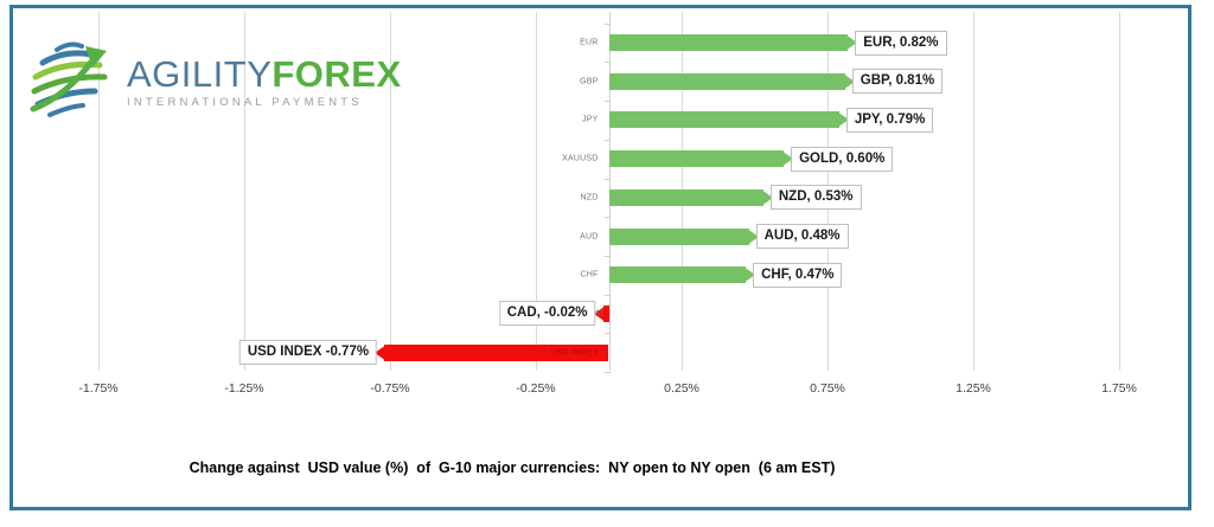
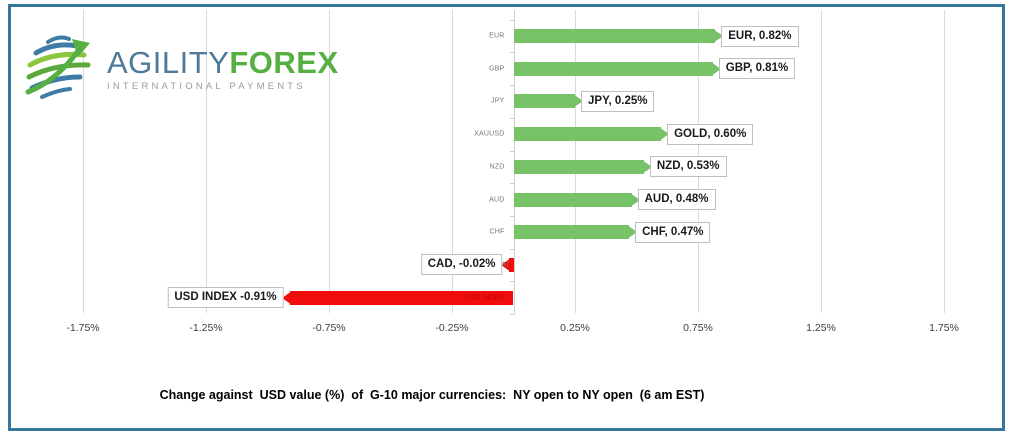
JPY: 0.79% -> 0.25%
USD INDEX: -0.77% -> -0.91%
